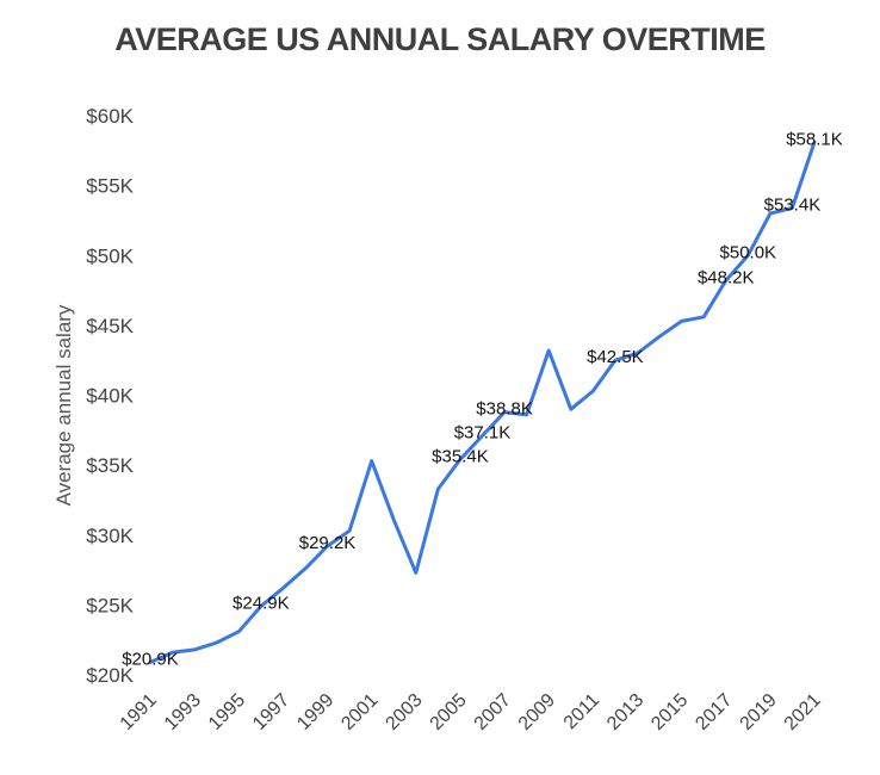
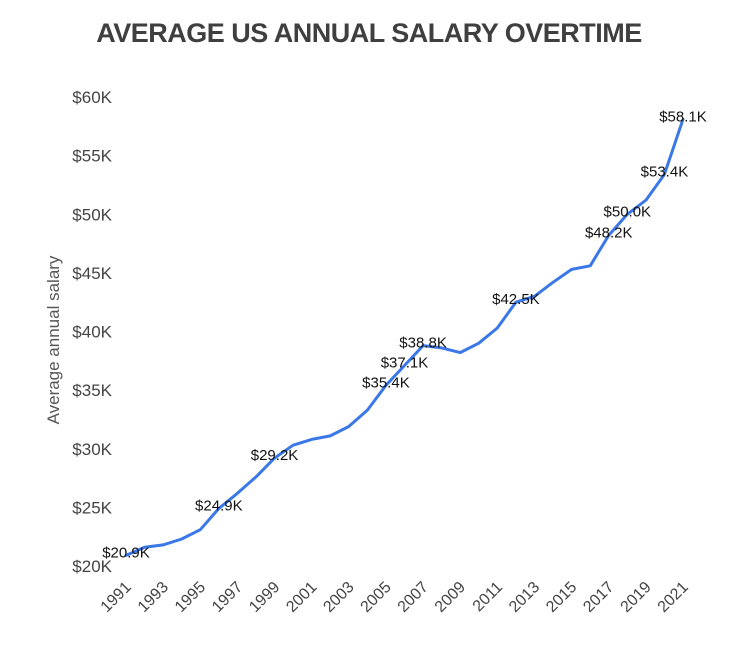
2001: $35.3K -> $30.8K
2003: $27.3K -> $31.9K
2009: $43.2K -> $38.2K
2019: $53.0K -> $51.2K
